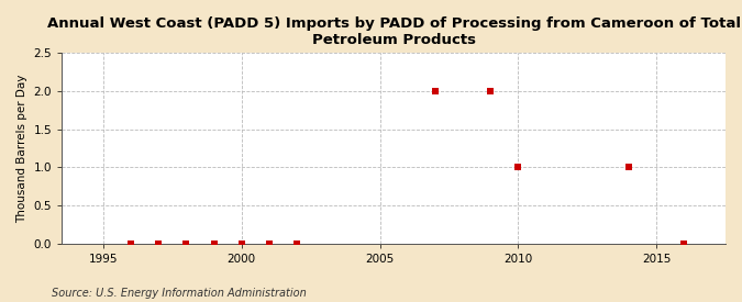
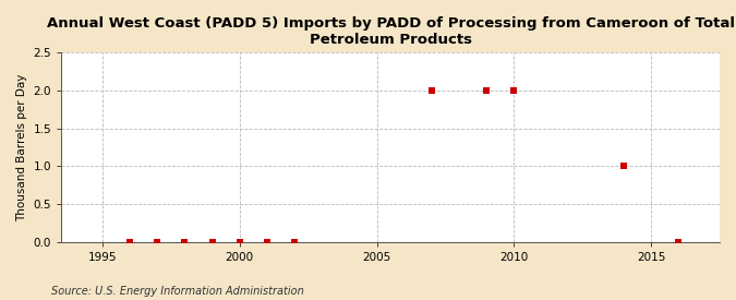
2010: 1 -> 2
